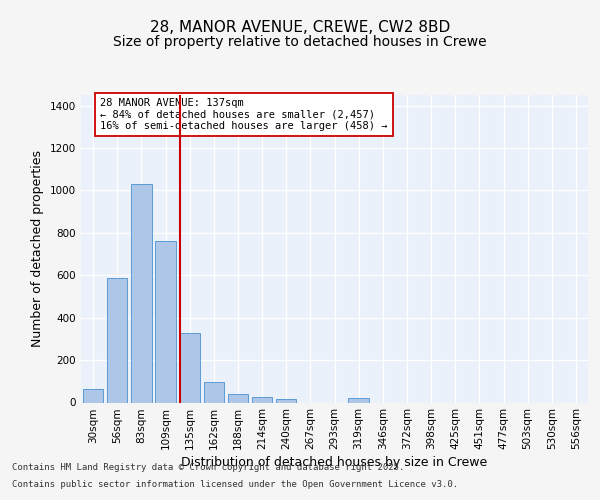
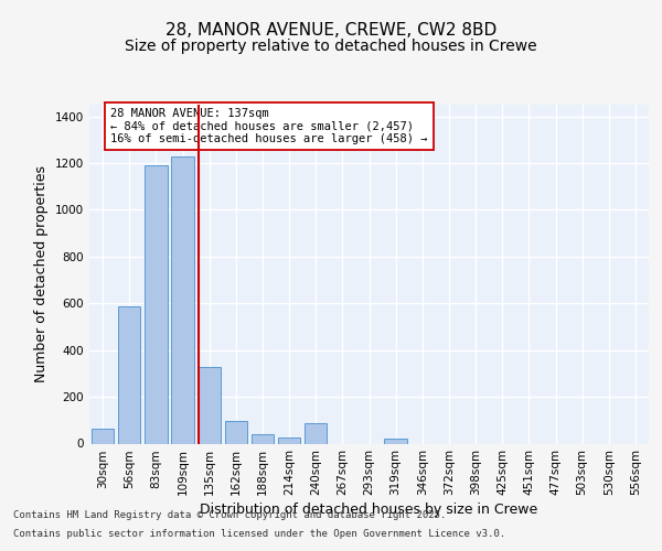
83sqm: 1030 -> 1190
109sqm: 760 -> 1230
240sqm: 15 -> 85
